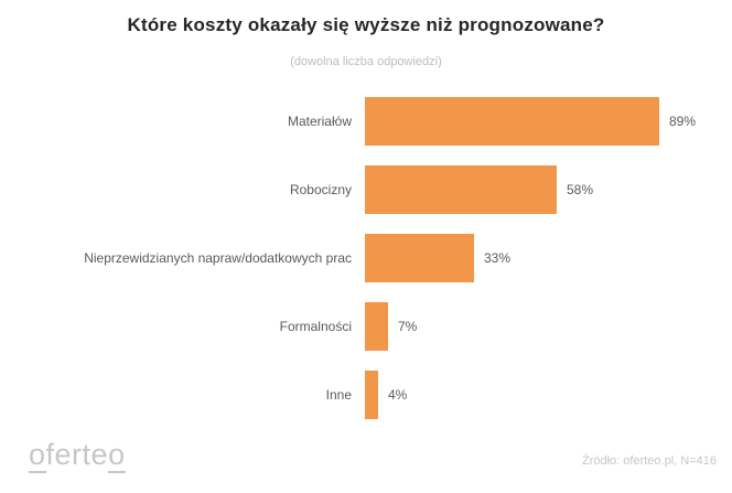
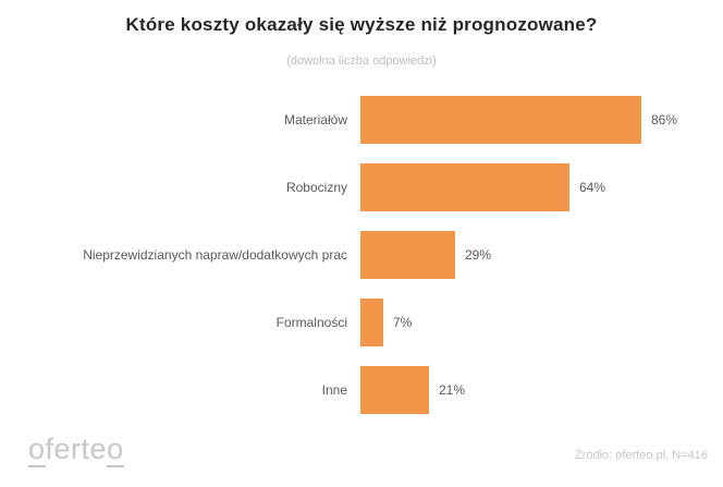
Materiałów: 89% -> 86%
Robocizny: 58% -> 64%
Nieprzewidzianych napraw/dodatkowych prac: 33% -> 29%
Inne: 4% -> 21%
